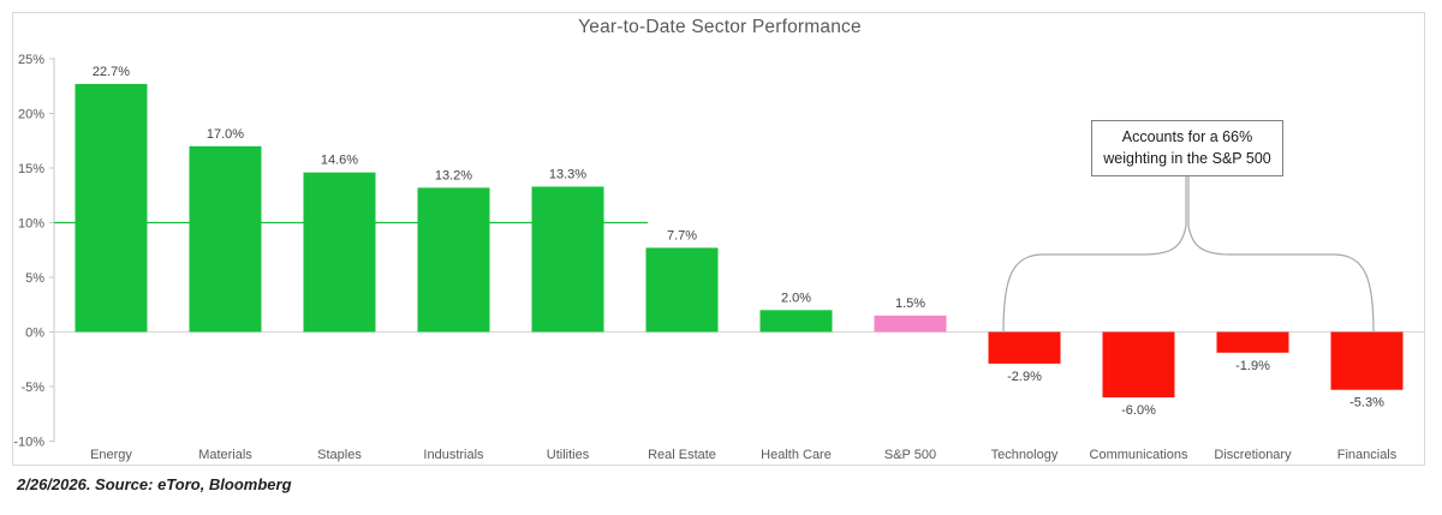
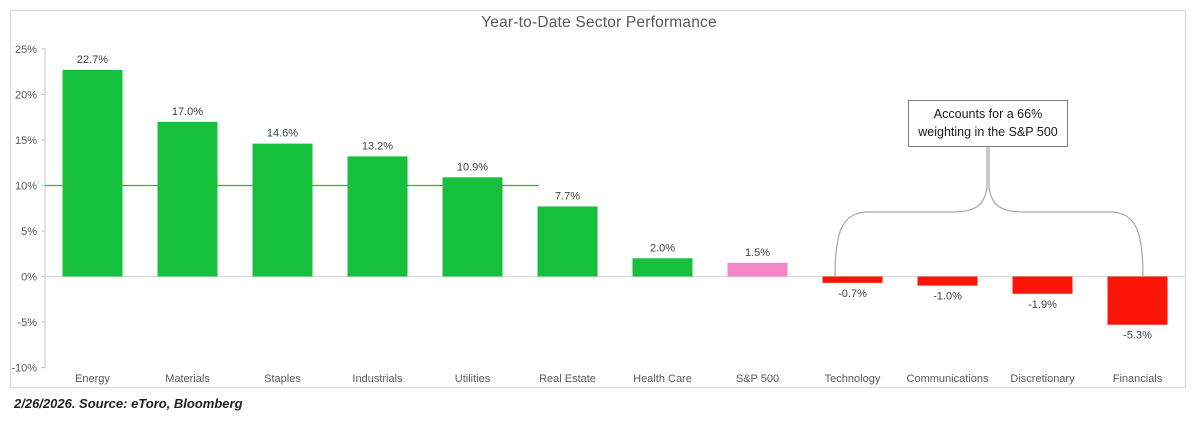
Utilities: 13.3% -> 10.9%
Technology: -2.9% -> -0.7%
Communications: -6.0% -> -1.0%
